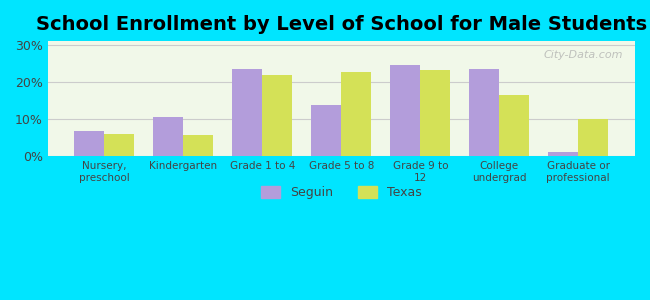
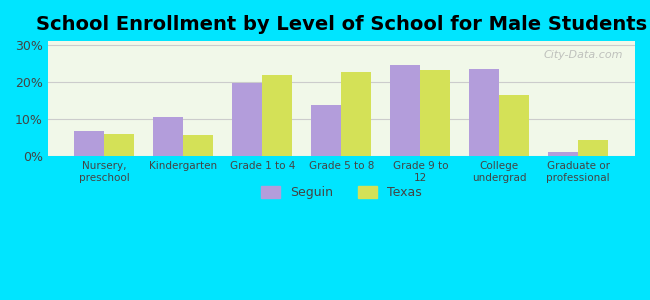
Seguin/Grade 1 to 4: 23.5% -> 19.7%
Texas/Graduate or professional: 10.0% -> 4.3%
